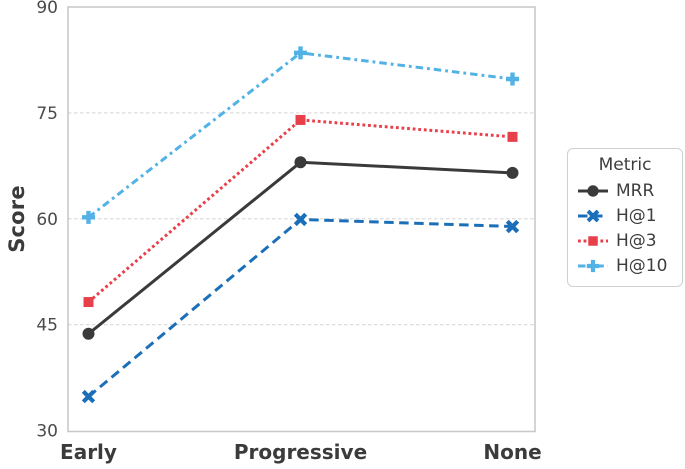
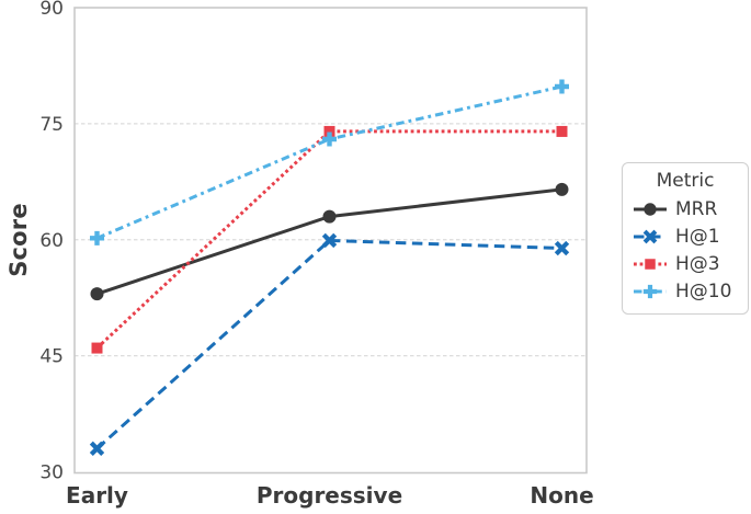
MRR/Early: 44 -> 53
H@1/Early: 35 -> 33
H@3/Early: 48 -> 46
MRR/Progressive: 68 -> 63
H@10/Progressive: 84 -> 73
H@3/None: 72 -> 74
